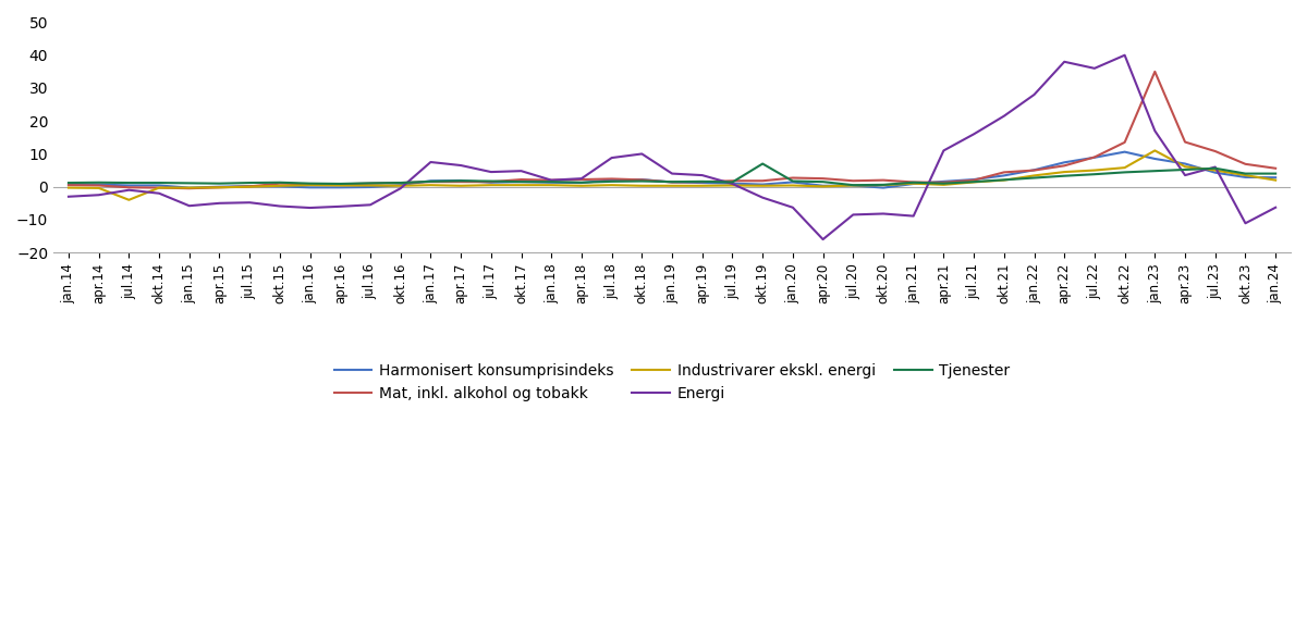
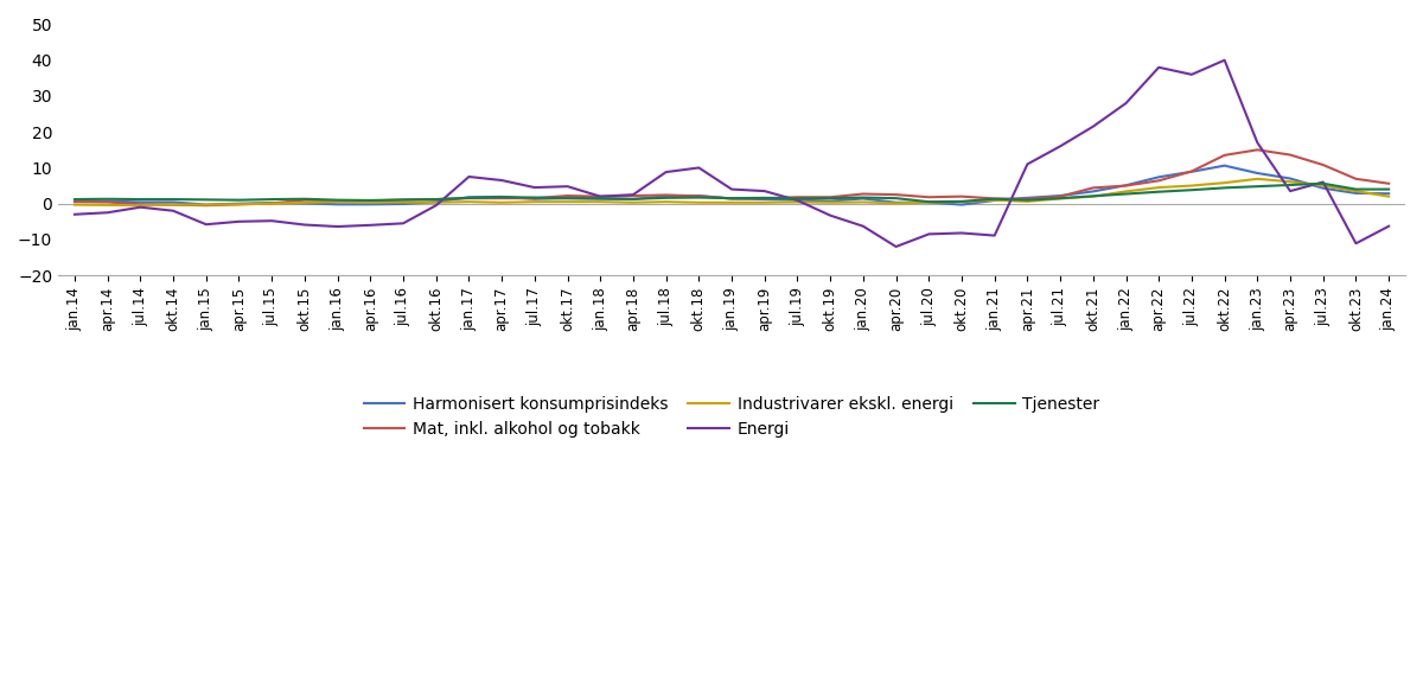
Industrivarer ekskl. energi/jul.14: -4.0 -> -0.5
Tjenester/okt.19: 7.0 -> 1.5
Energi/apr.20: -16.0 -> -12.0
Mat, inkl. alkohol og tobakk/jan.23: 35.0 -> 15.0
Industrivarer ekskl. energi/jan.23: 11.0 -> 6.9
